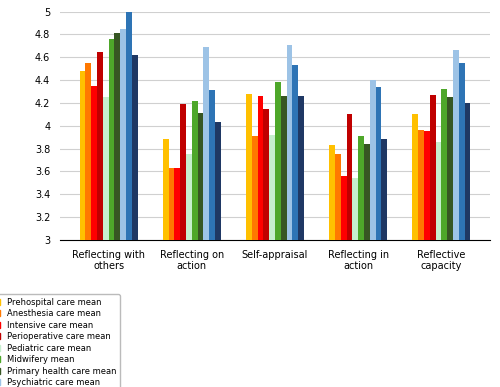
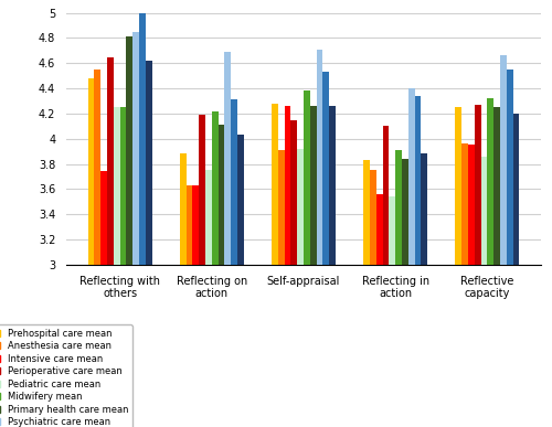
Intensive care mean/Reflecting with others: 4.35 -> 3.74
Midwifery mean/Reflecting with others: 4.76 -> 4.25
Prehospital care mean/Reflective capacity: 4.10 -> 4.25
